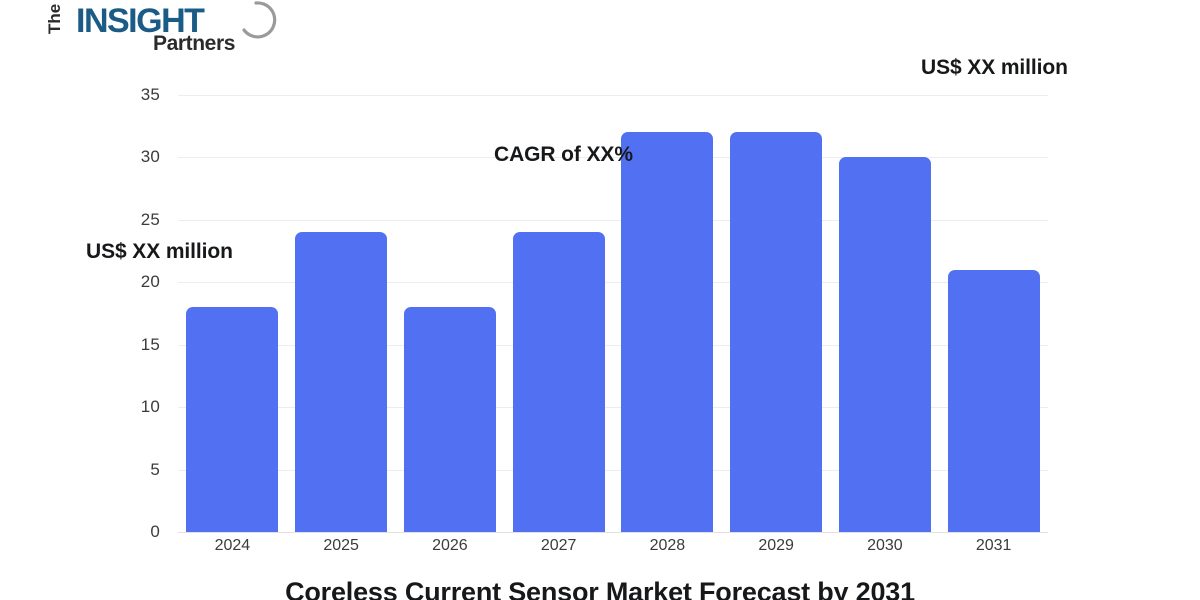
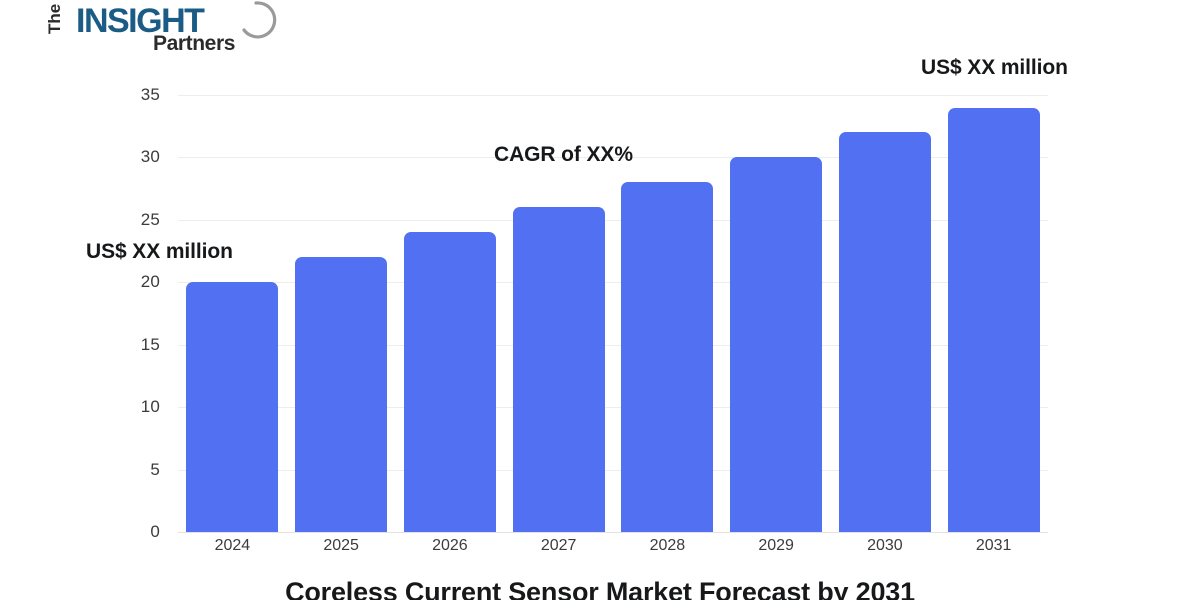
2024: 18 -> 20
2025: 24 -> 22
2026: 18 -> 24
2027: 24 -> 26
2028: 32 -> 28
2029: 32 -> 30
2030: 30 -> 32
2031: 21 -> 34
